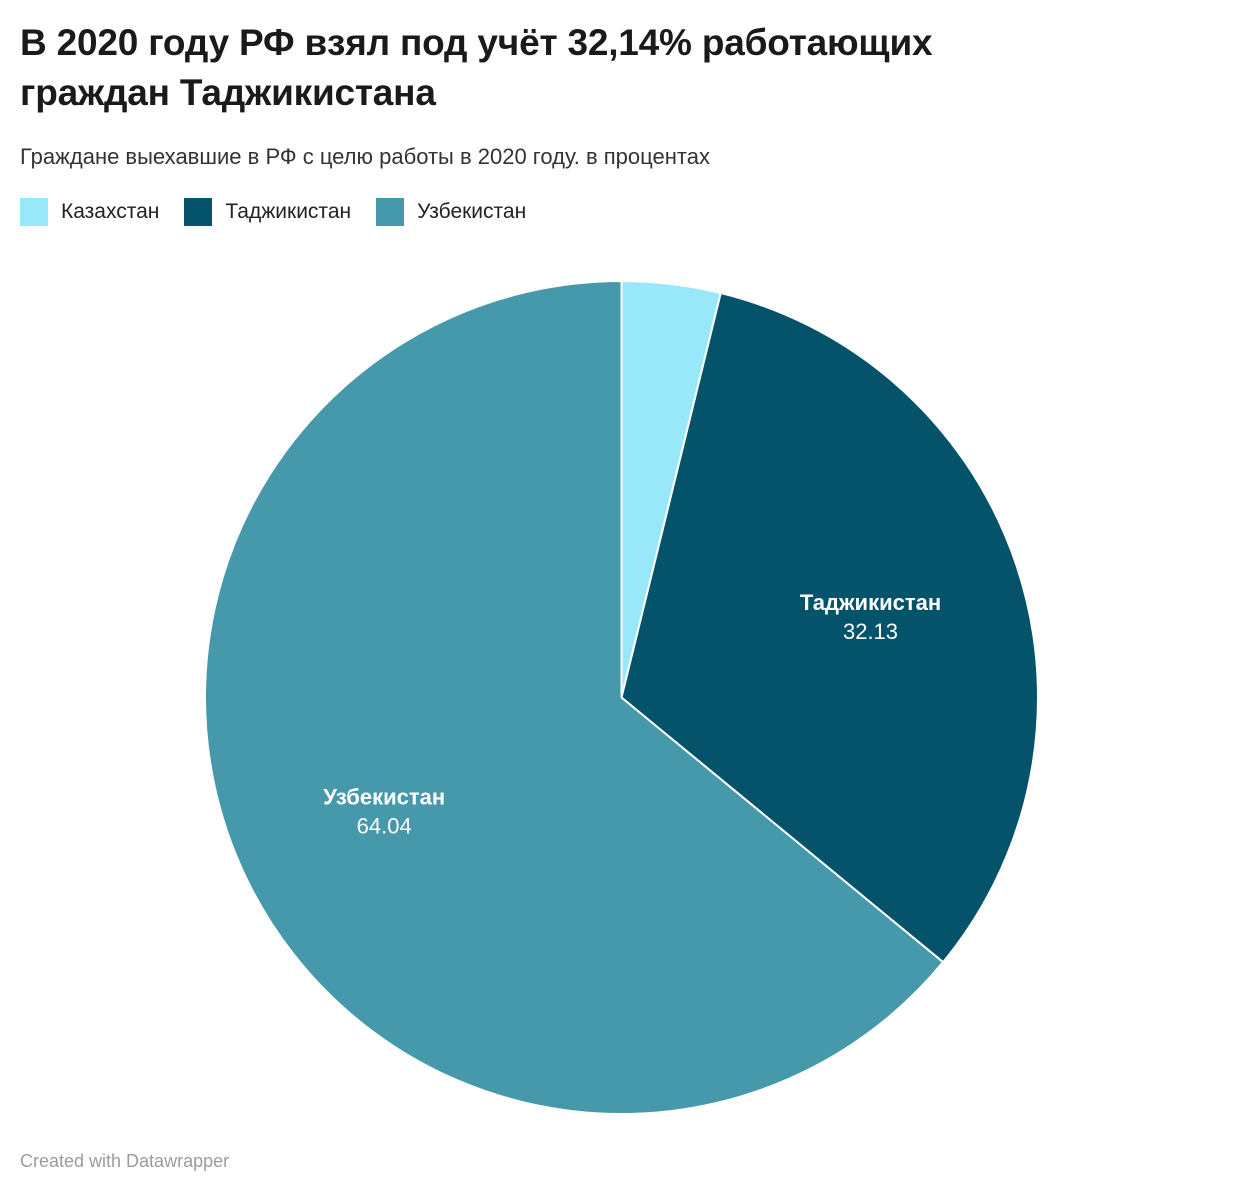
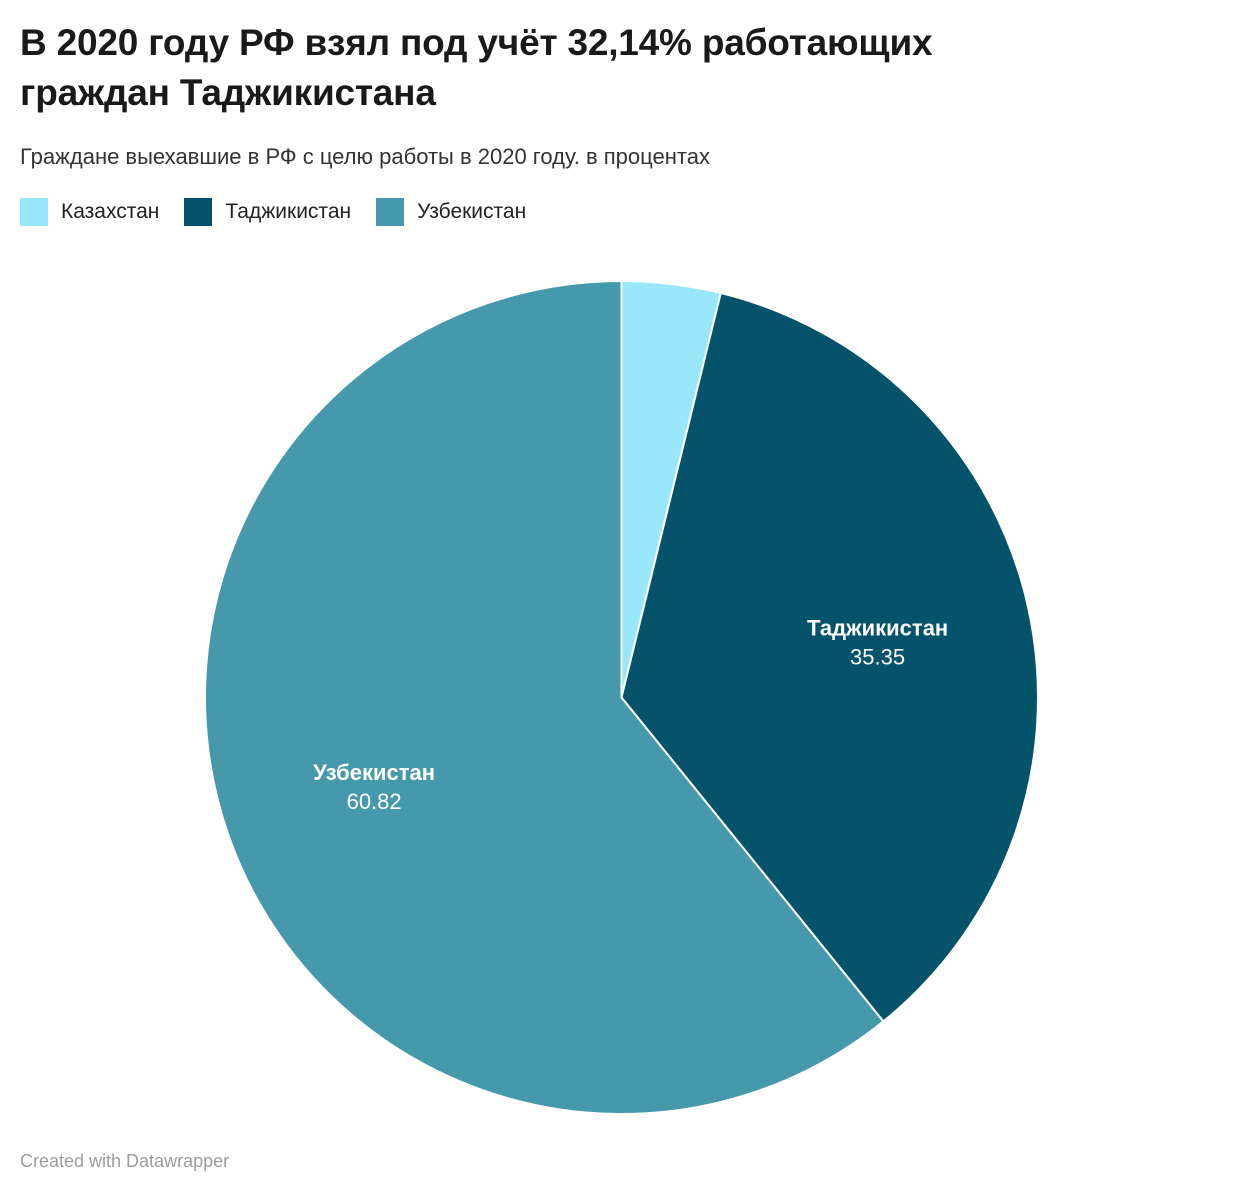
Таджикистан: 32.13 -> 35.35
Узбекистан: 64.04 -> 60.82
